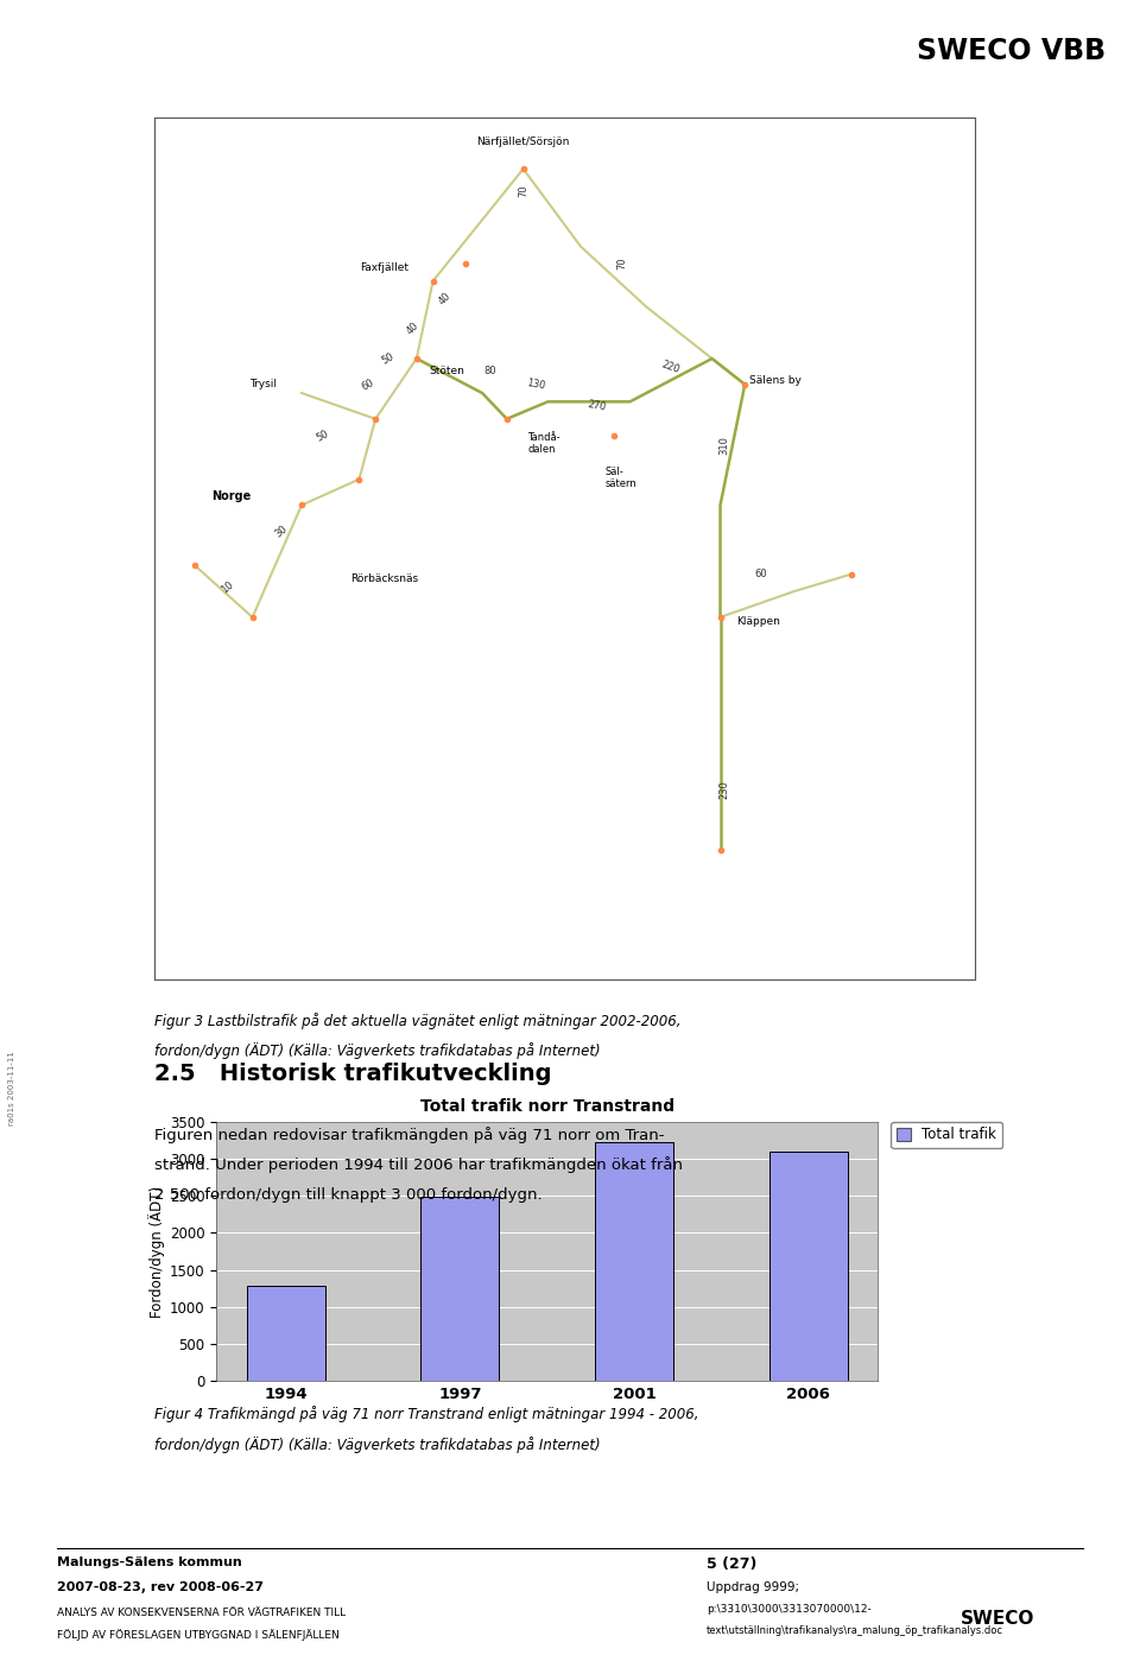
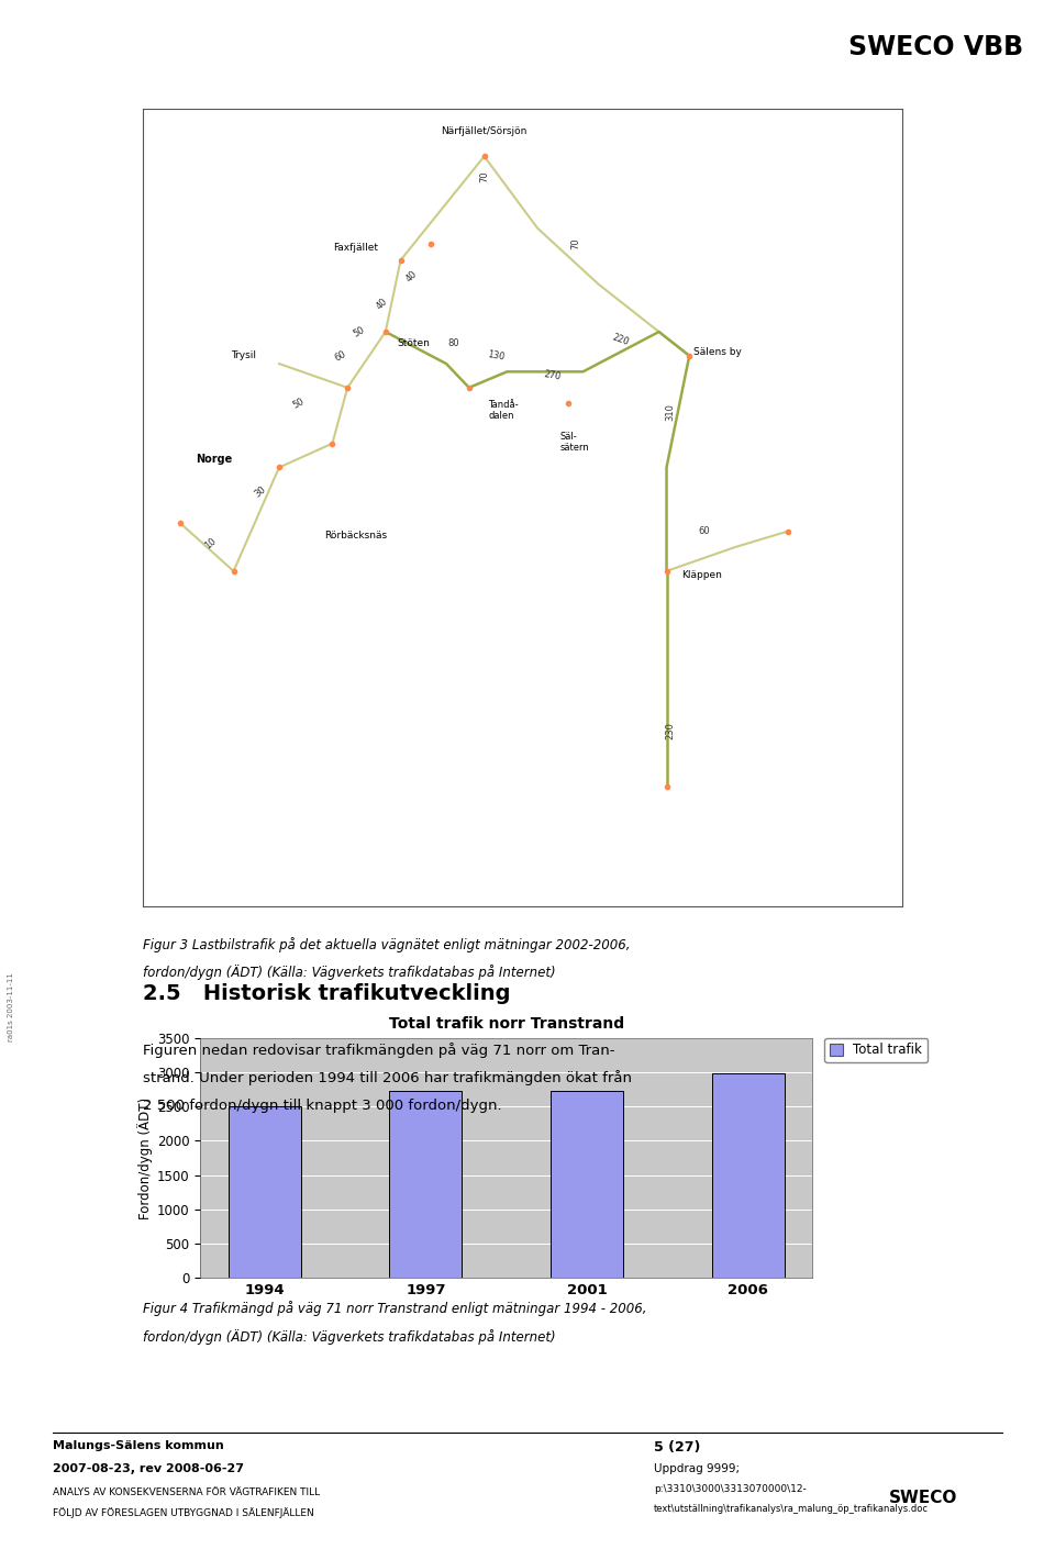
Total trafik norr Transtrand/1994: 1280 -> 2500
Total trafik norr Transtrand/1997: 2480 -> 2720
Total trafik norr Transtrand/2001: 3220 -> 2720
Total trafik norr Transtrand/2006: 3100 -> 2980
